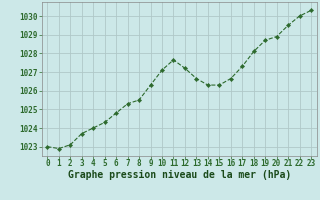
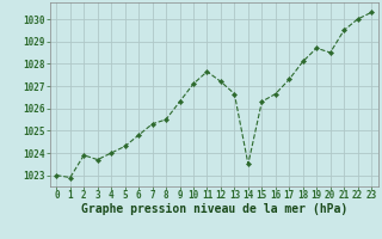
2: 1023.1 -> 1023.9
14: 1026.3 -> 1023.5
20: 1028.9 -> 1028.5
